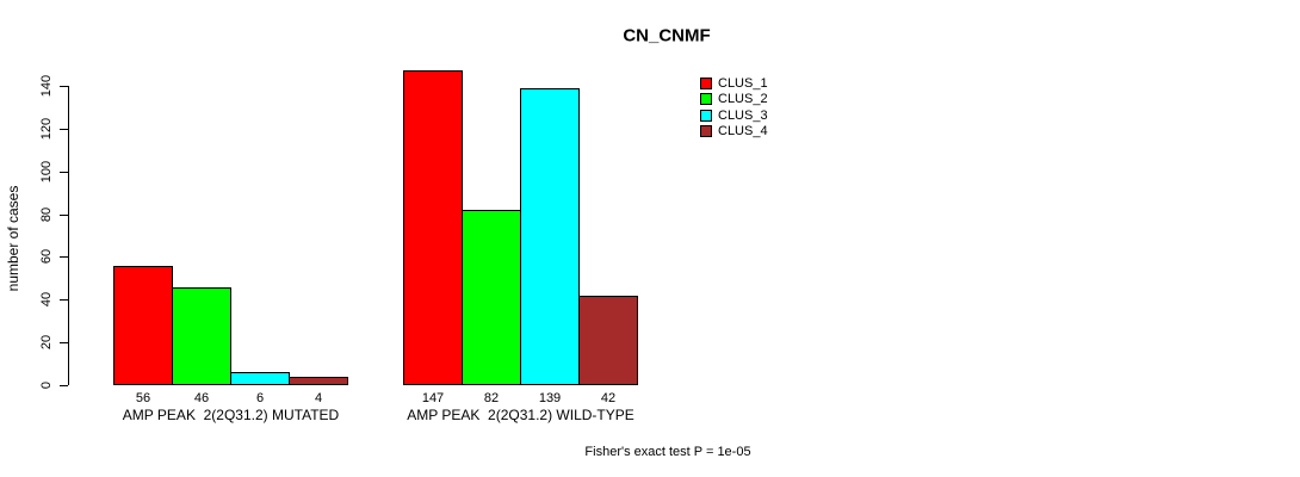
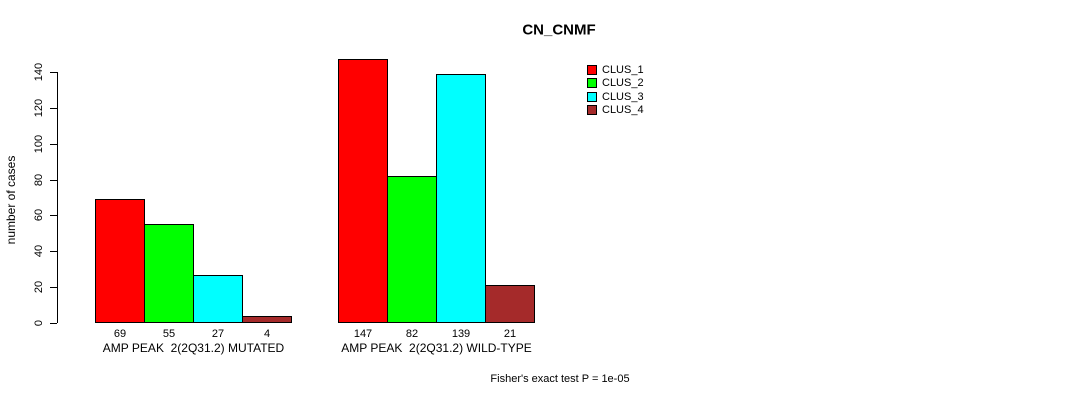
CLUS_1/AMP PEAK 2(2Q31.2) MUTATED: 56 -> 69
CLUS_2/AMP PEAK 2(2Q31.2) MUTATED: 46 -> 55
CLUS_3/AMP PEAK 2(2Q31.2) MUTATED: 6 -> 27
CLUS_4/AMP PEAK 2(2Q31.2) WILD-TYPE: 42 -> 21
